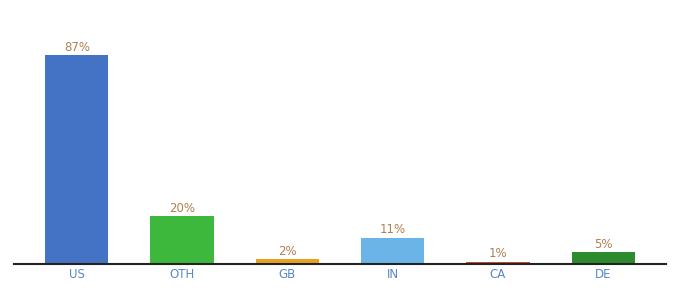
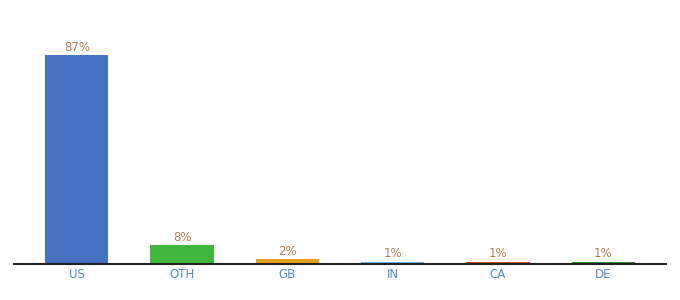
OTH: 20% -> 8%
IN: 11% -> 1%
DE: 5% -> 1%
